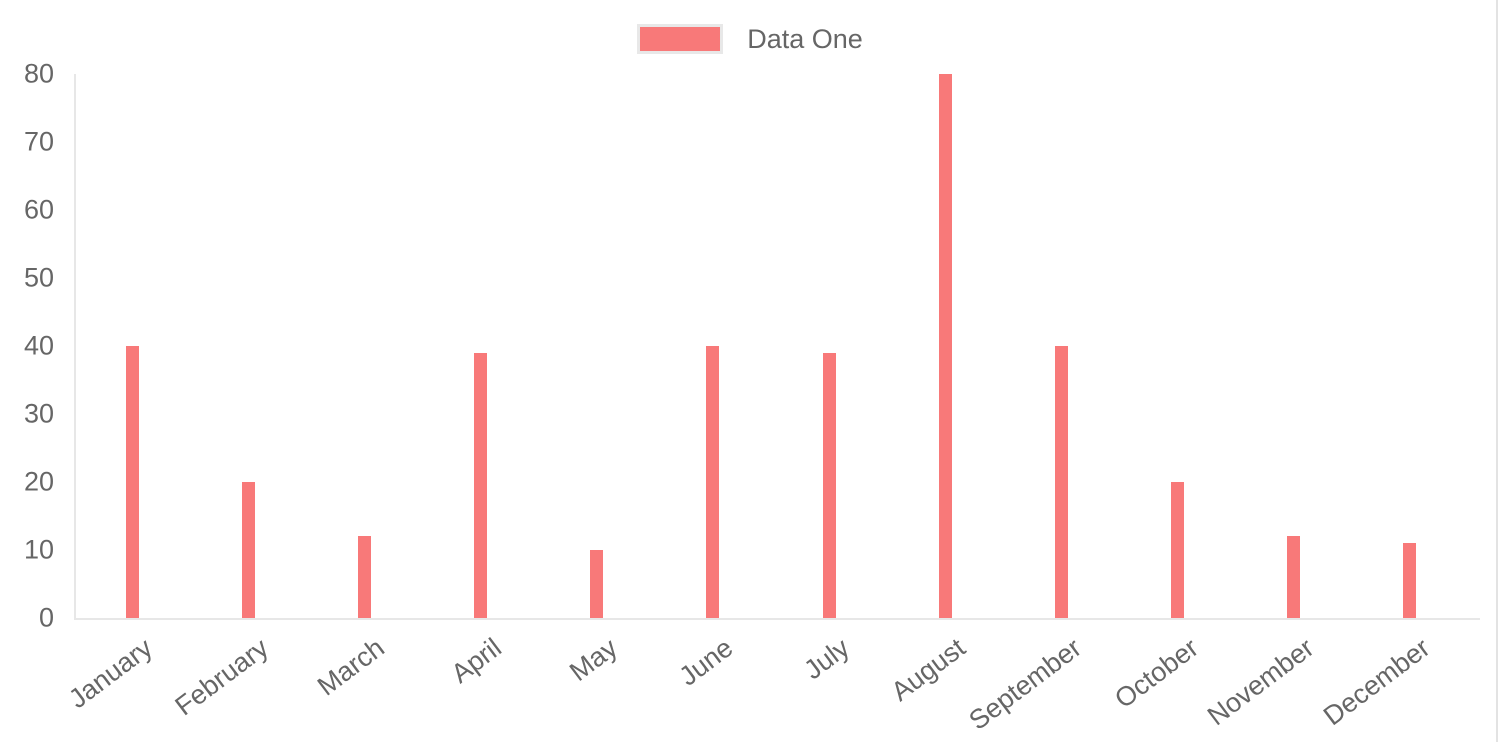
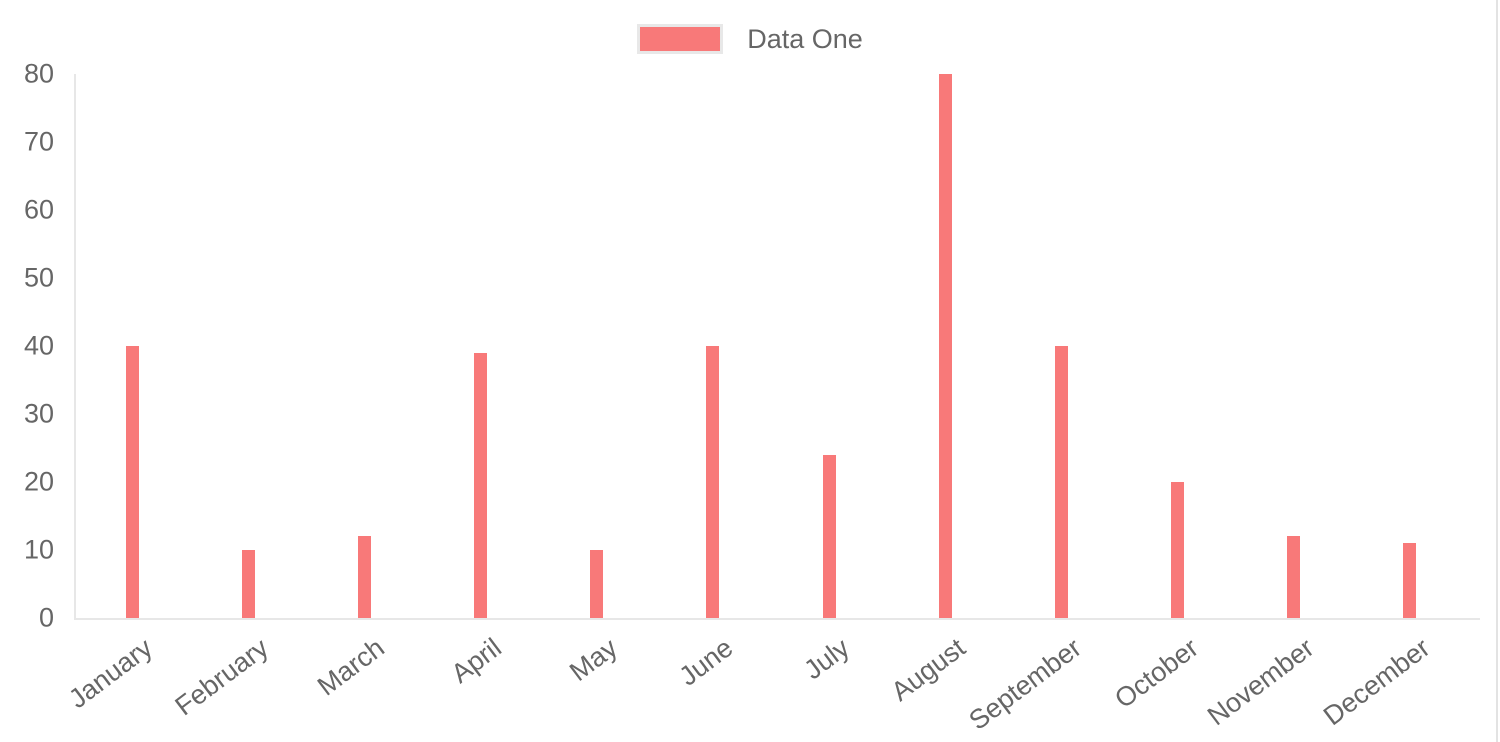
February: 20 -> 10
July: 39 -> 24
